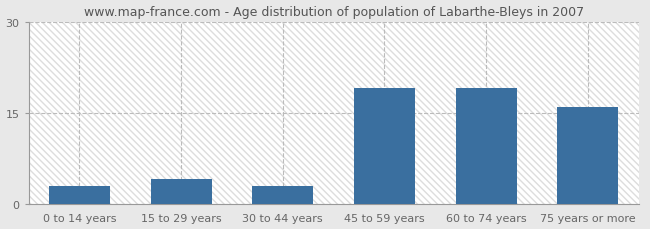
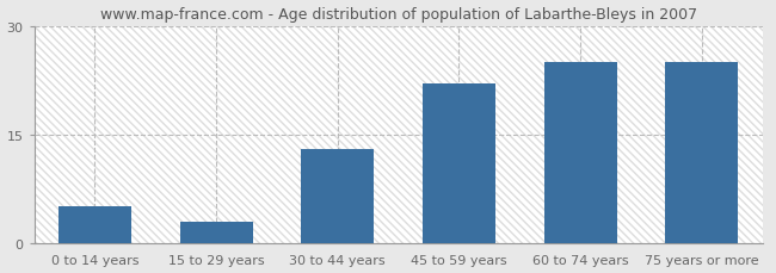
0 to 14 years: 3 -> 5
15 to 29 years: 4 -> 3
30 to 44 years: 3 -> 13
45 to 59 years: 19 -> 22
60 to 74 years: 19 -> 25
75 years or more: 16 -> 25
